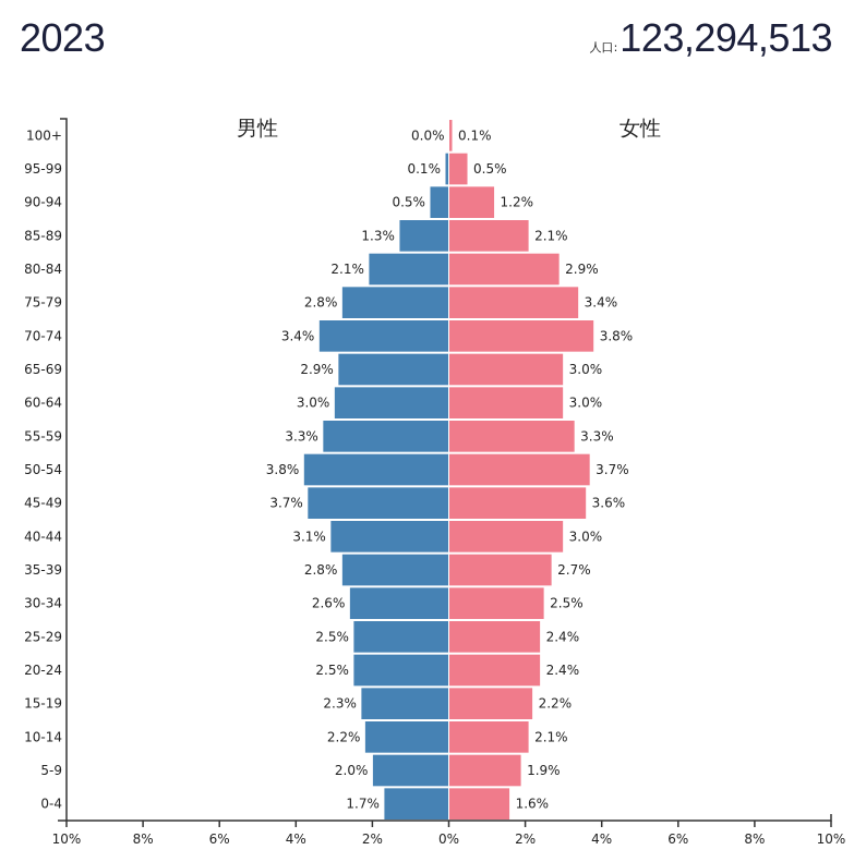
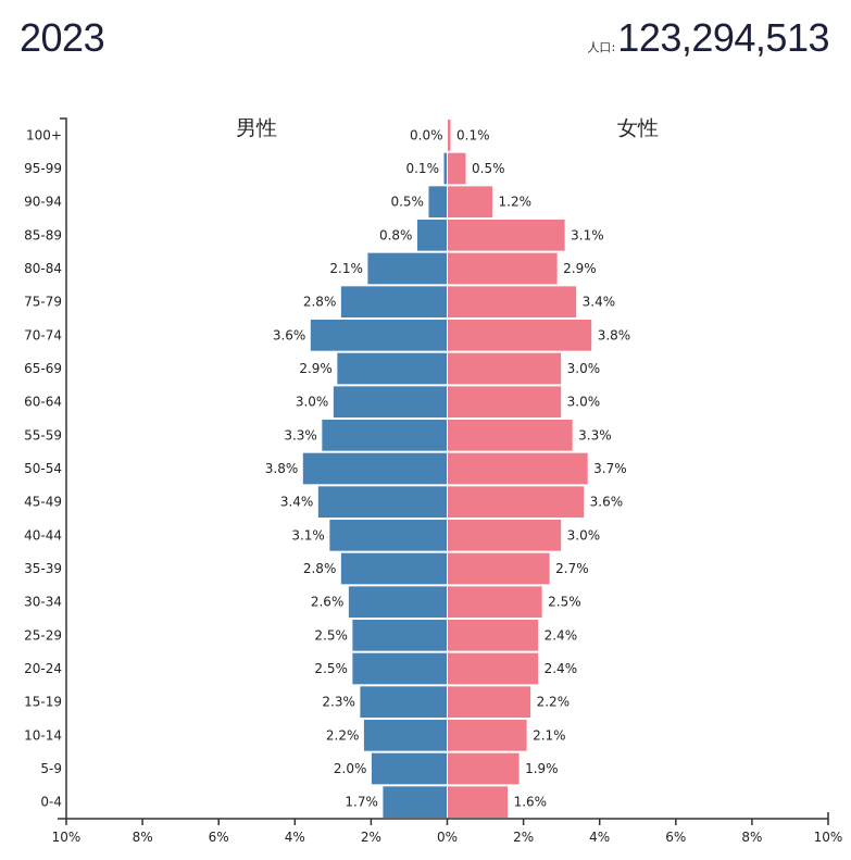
男性/85-89: 1.3% -> 0.8%
女性/85-89: 2.1% -> 3.1%
男性/70-74: 3.4% -> 3.6%
男性/45-49: 3.7% -> 3.4%
